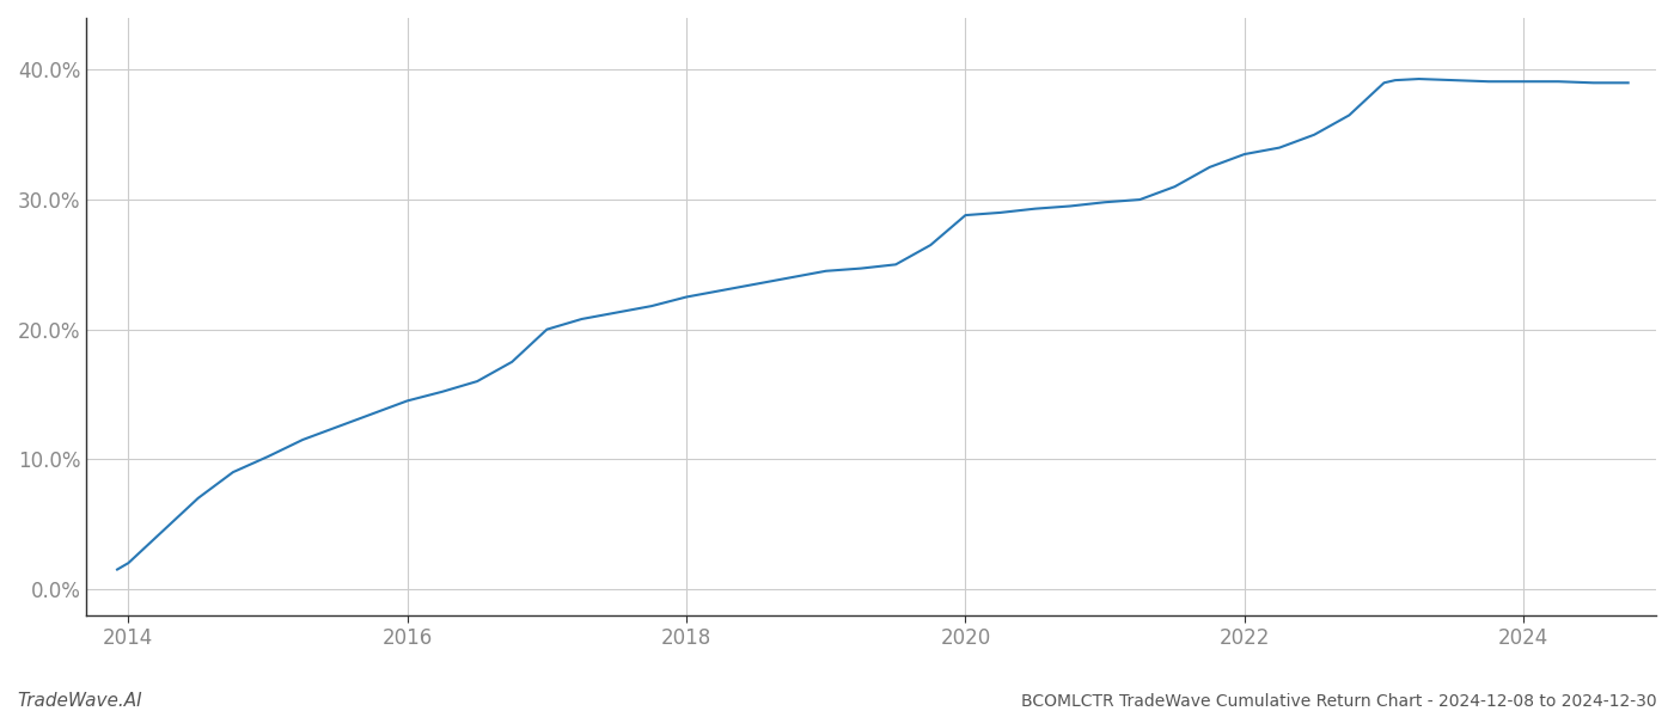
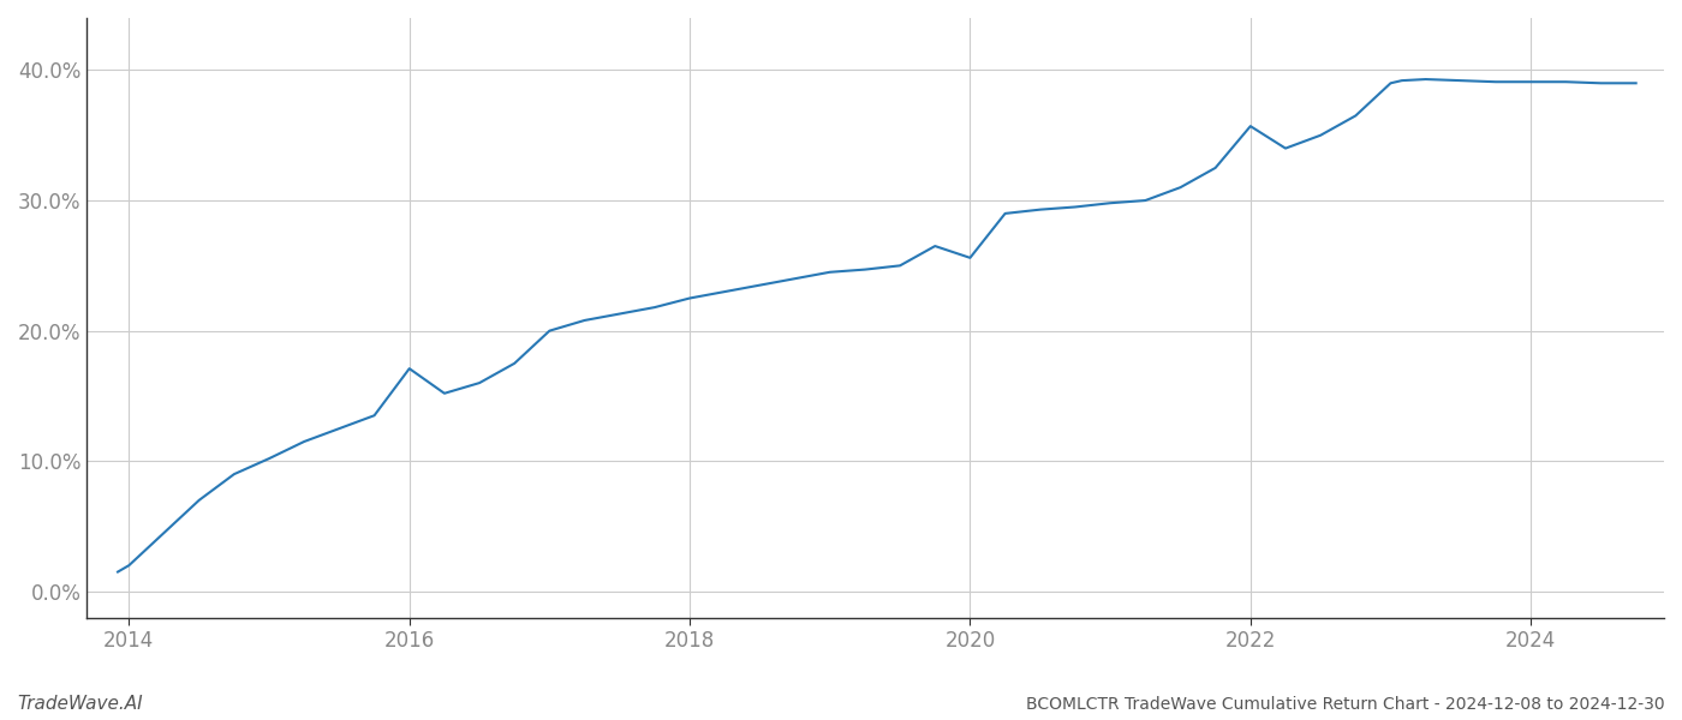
2016: 14.5% -> 17.1%
2020: 28.8% -> 25.6%
2022: 33.5% -> 35.7%
